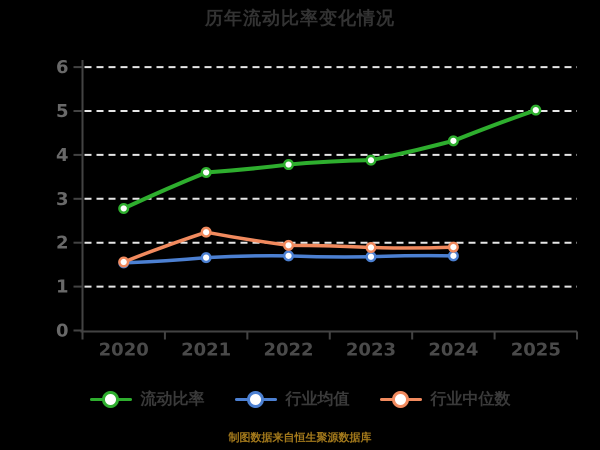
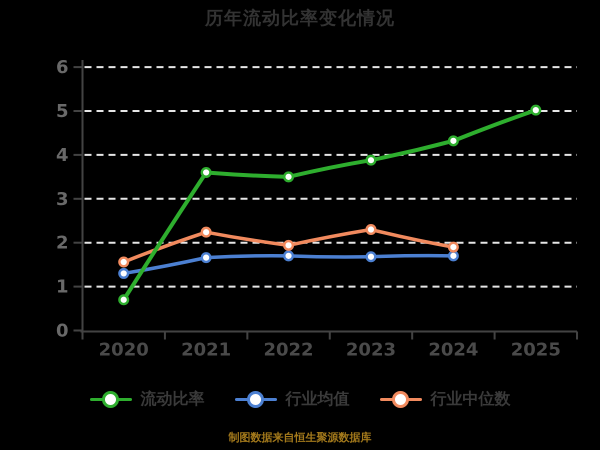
流动比率/2020: 2.8 -> 0.7
行业均值/2020: 1.5 -> 1.3
流动比率/2022: 3.8 -> 3.5
行业中位数/2023: 1.9 -> 2.3
